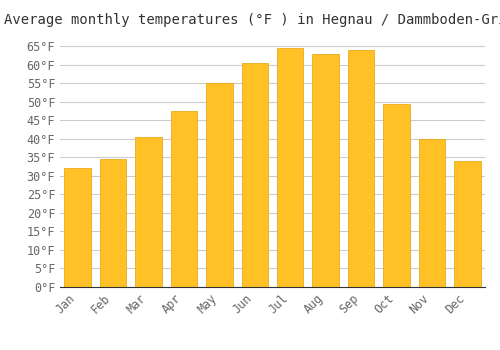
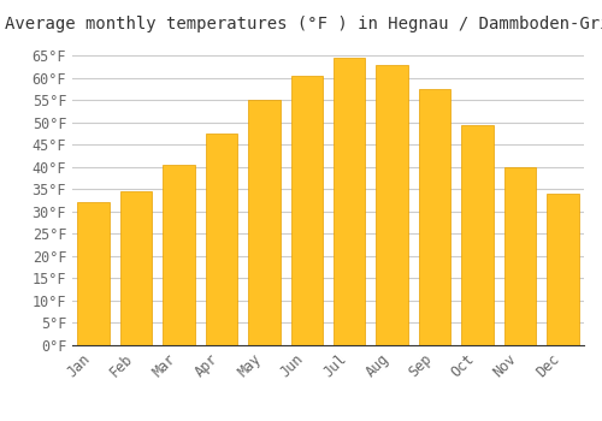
Sep: 64.0°F -> 57.5°F
